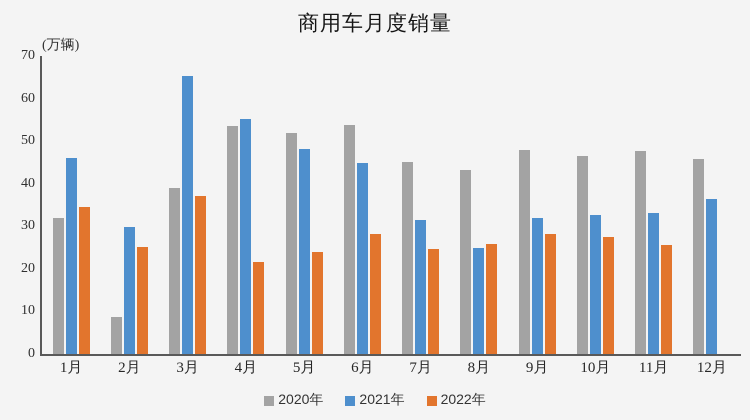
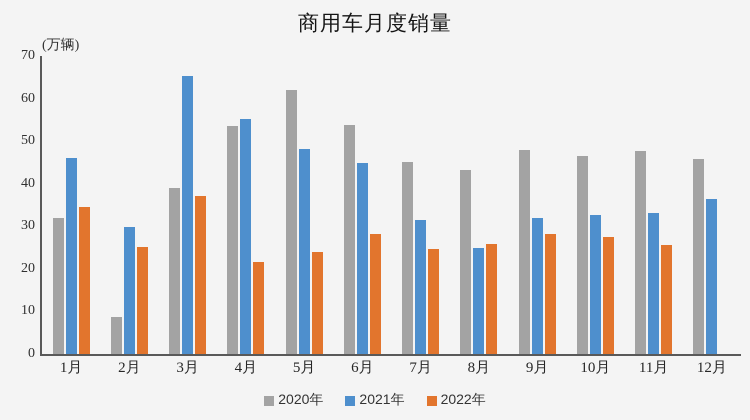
2020年/5月: 52 -> 62
